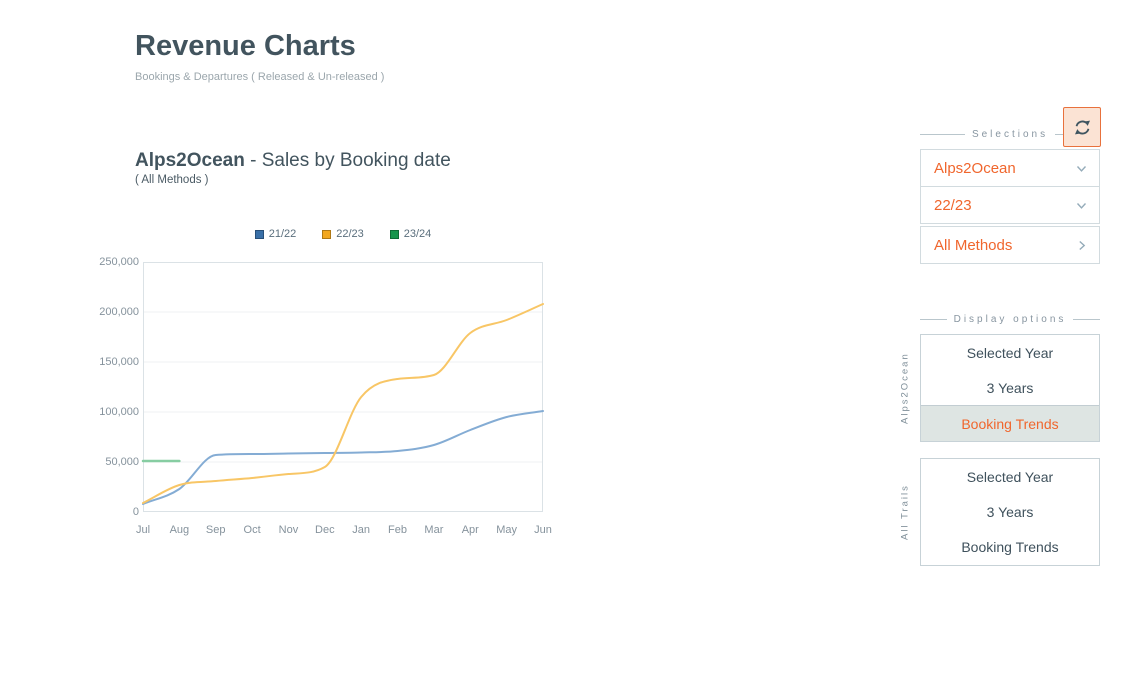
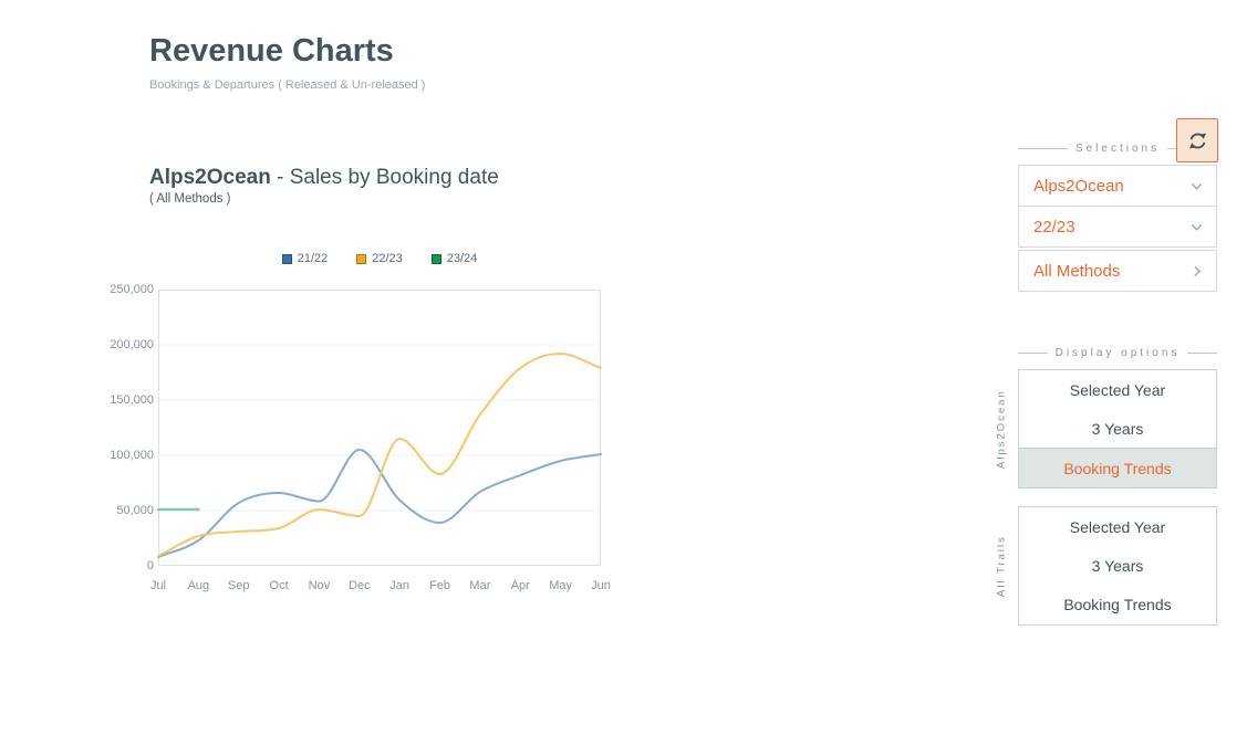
21/22/Oct: 58000 -> 66000
22/23/Nov: 38000 -> 51000
21/22/Dec: 59000 -> 105000
21/22/Feb: 61000 -> 39000
22/23/Feb: 133000 -> 83000
22/23/Jun: 208000 -> 179000
